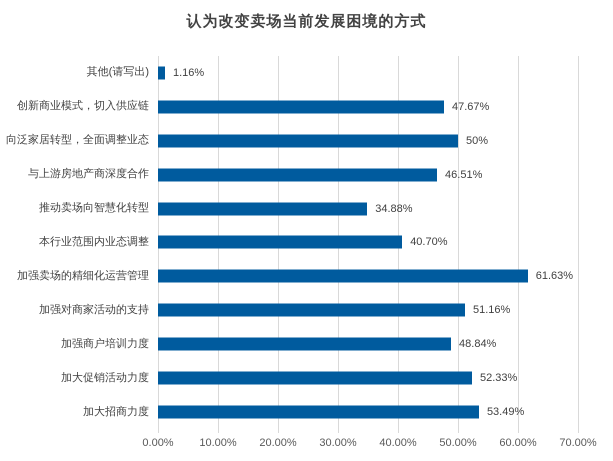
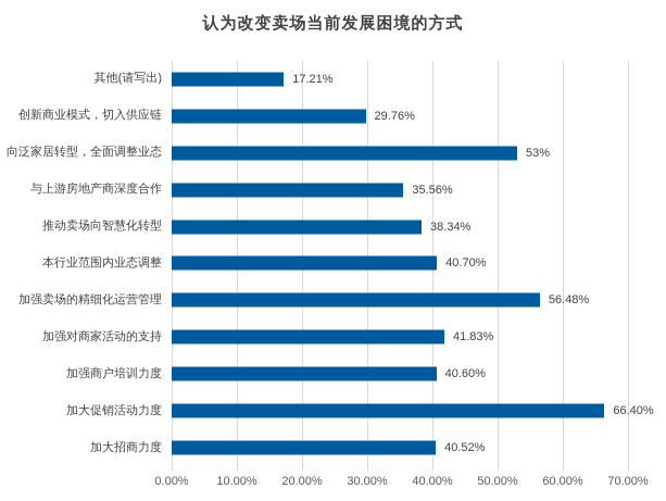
其他(请写出): 1.16% -> 17.21%
创新商业模式，切入供应链: 47.67% -> 29.76%
向泛家居转型，全面调整业态: 50% -> 53%
与上游房地产商深度合作: 46.51% -> 35.56%
推动卖场向智慧化转型: 34.88% -> 38.34%
加强卖场的精细化运营管理: 61.63% -> 56.48%
加强对商家活动的支持: 51.16% -> 41.83%
加强商户培训力度: 48.84% -> 40.60%
加大促销活动力度: 52.33% -> 66.40%
加大招商力度: 53.49% -> 40.52%
